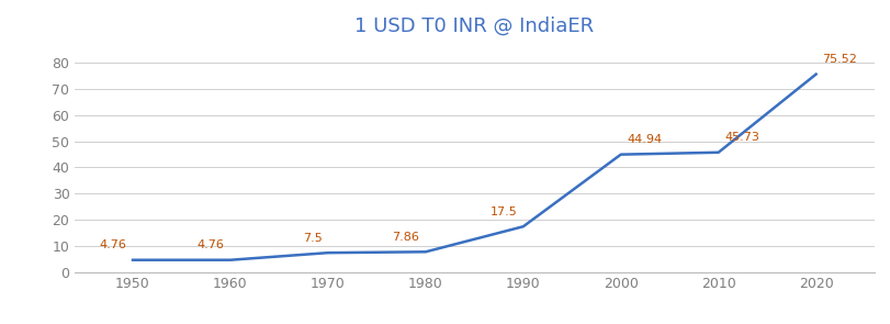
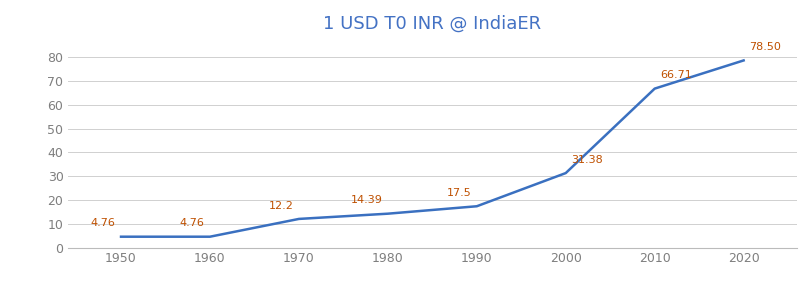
1970: 7.5 -> 12.2
1980: 7.86 -> 14.39
2000: 44.94 -> 31.38
2010: 45.73 -> 66.71
2020: 75.52 -> 78.50
